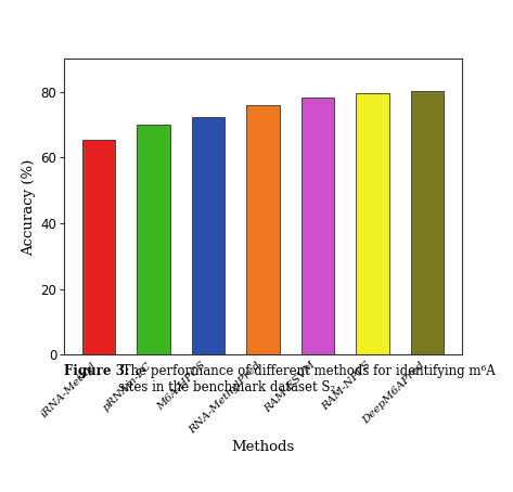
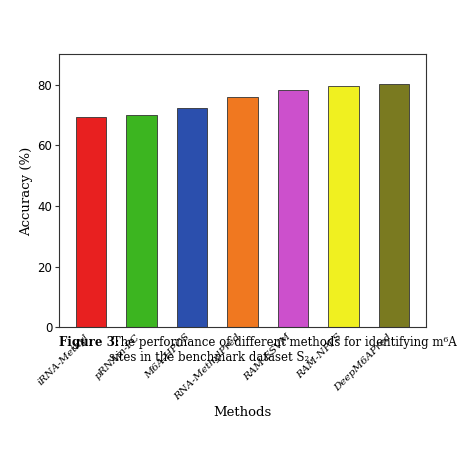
iRNA-Methyl: 65.5 -> 69.5
